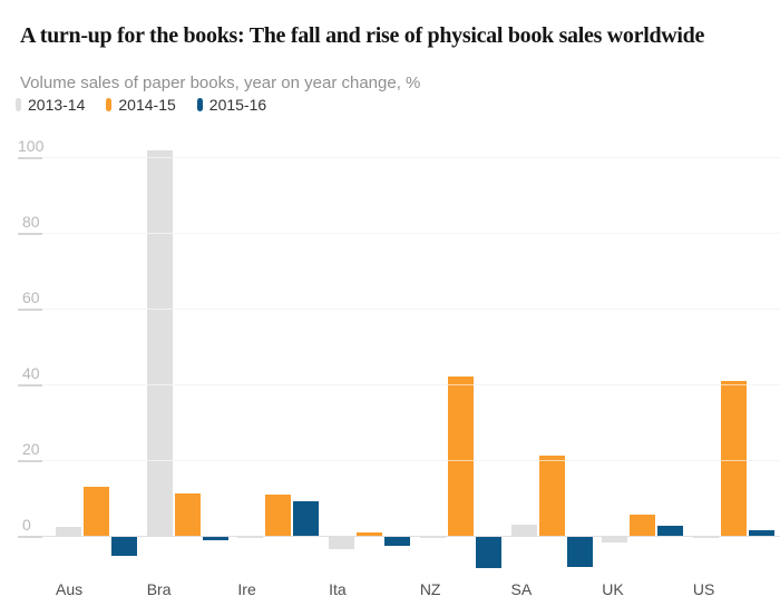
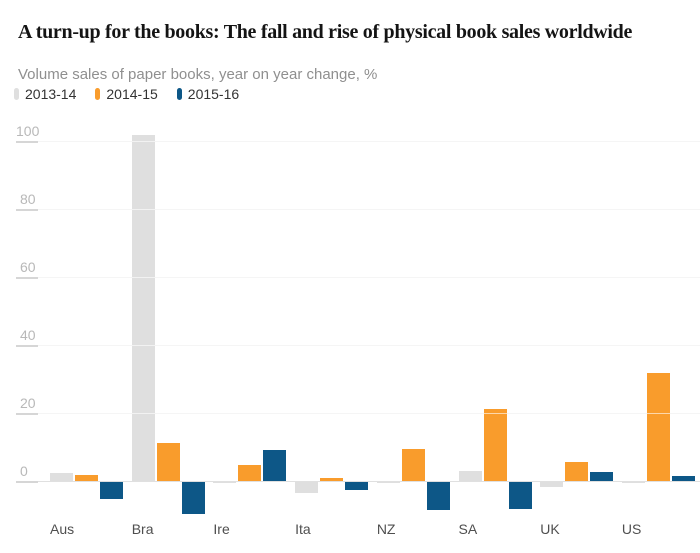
2014-15/Aus: 13 -> 2
2015-16/Bra: -1 -> -9
2014-15/Ire: 11 -> 5
2014-15/NZ: 42 -> 9
2014-15/US: 41 -> 32
